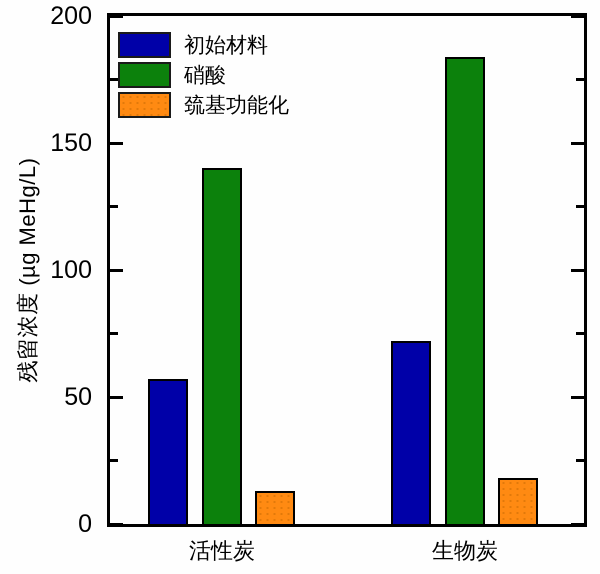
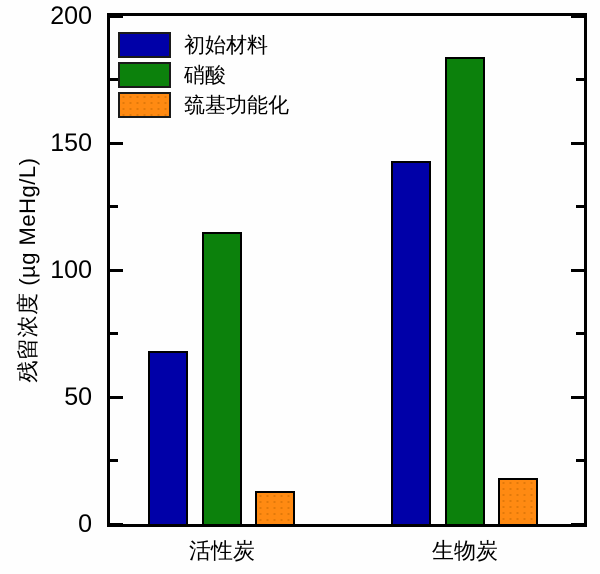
初始材料/活性炭: 57 -> 68
硝酸/活性炭: 140 -> 115
初始材料/生物炭: 72 -> 143
